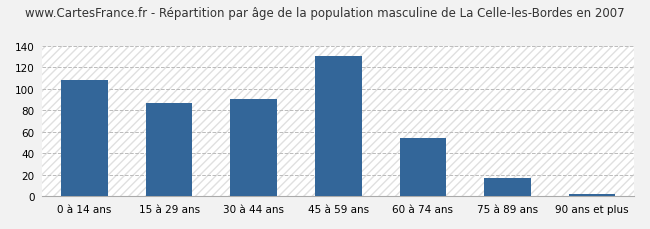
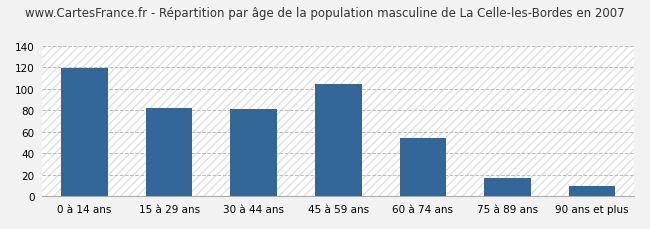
0 à 14 ans: 108 -> 119
15 à 29 ans: 87 -> 82
30 à 44 ans: 90 -> 81
45 à 59 ans: 130 -> 104
90 ans et plus: 2 -> 10
